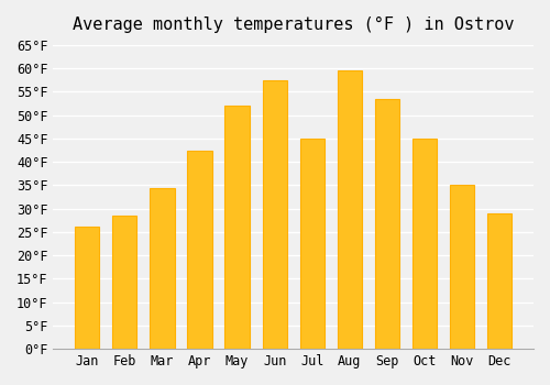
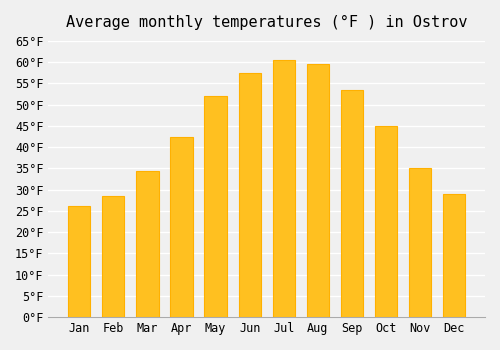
Jul: 45.0°F -> 60.5°F
